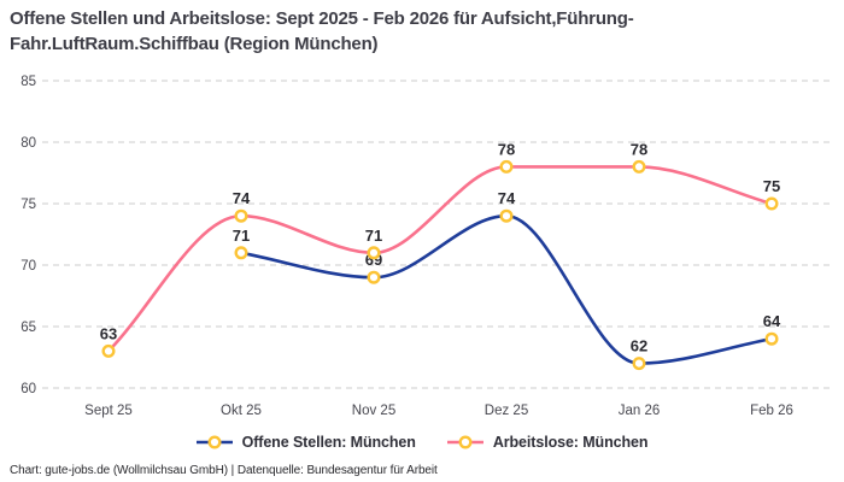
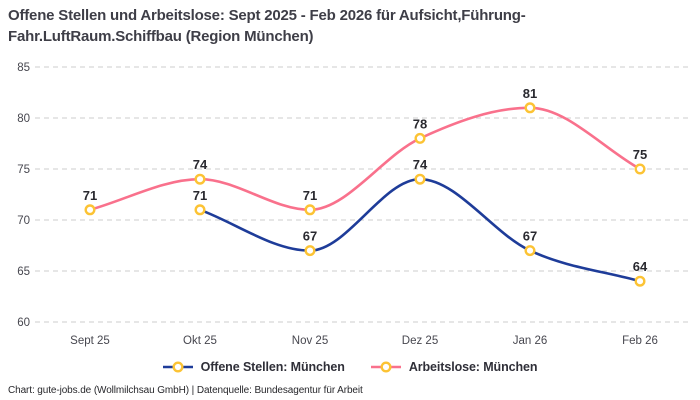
Arbeitslose: München/Sept 25: 63 -> 71
Offene Stellen: München/Nov 25: 69 -> 67
Offene Stellen: München/Jan 26: 62 -> 67
Arbeitslose: München/Jan 26: 78 -> 81
